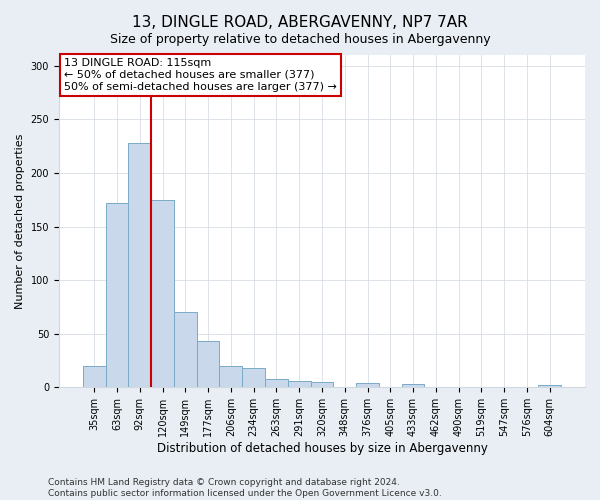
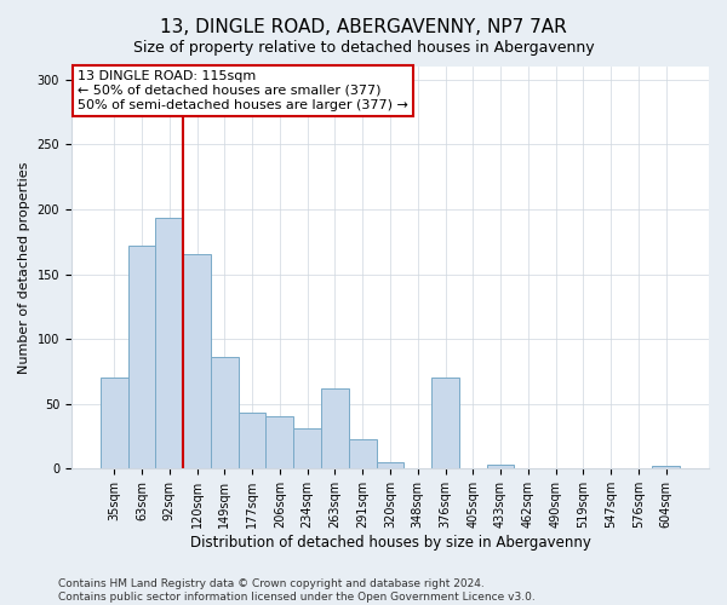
35sqm: 20 -> 70
92sqm: 228 -> 193
120sqm: 175 -> 165
149sqm: 70 -> 86
206sqm: 20 -> 40
234sqm: 18 -> 31
263sqm: 8 -> 62
291sqm: 6 -> 23
376sqm: 4 -> 70
